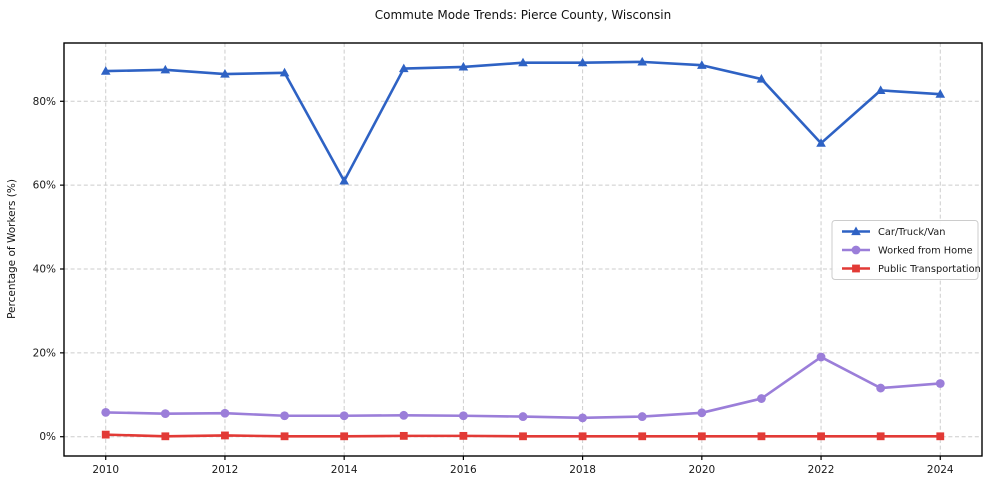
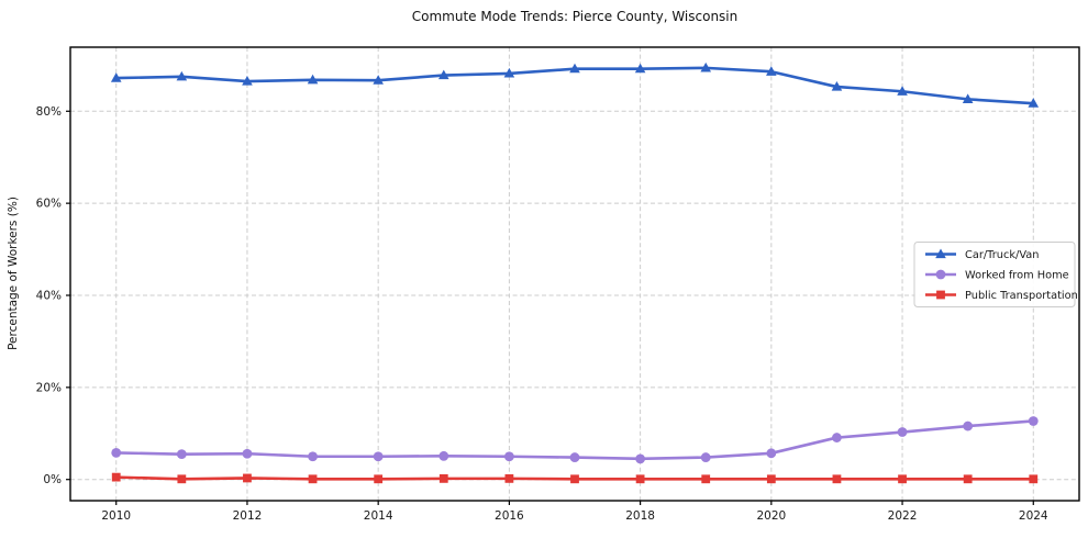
Car/Truck/Van/2014: 61% -> 87%
Car/Truck/Van/2022: 70% -> 84%
Worked from Home/2022: 19% -> 10%
